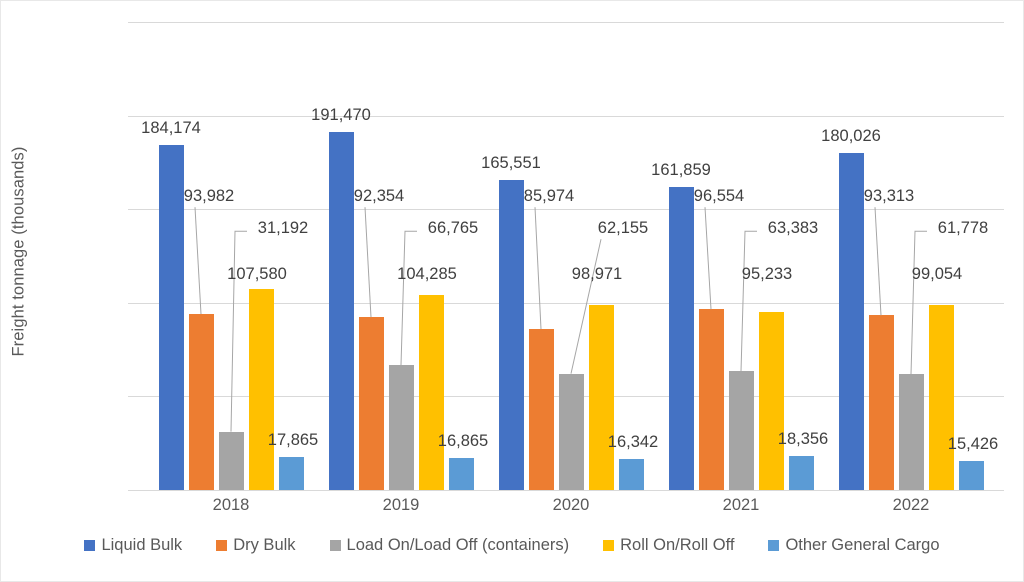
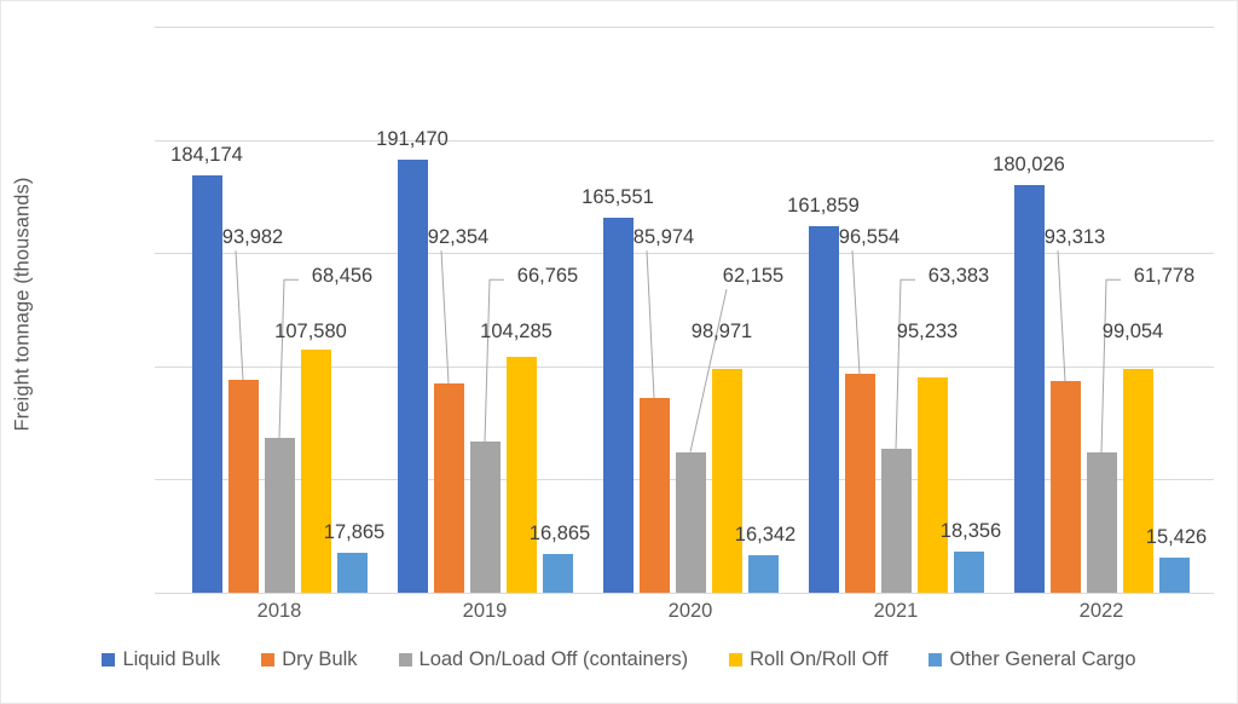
Load On/Load Off (containers)/2018: 31,192 -> 68,456
